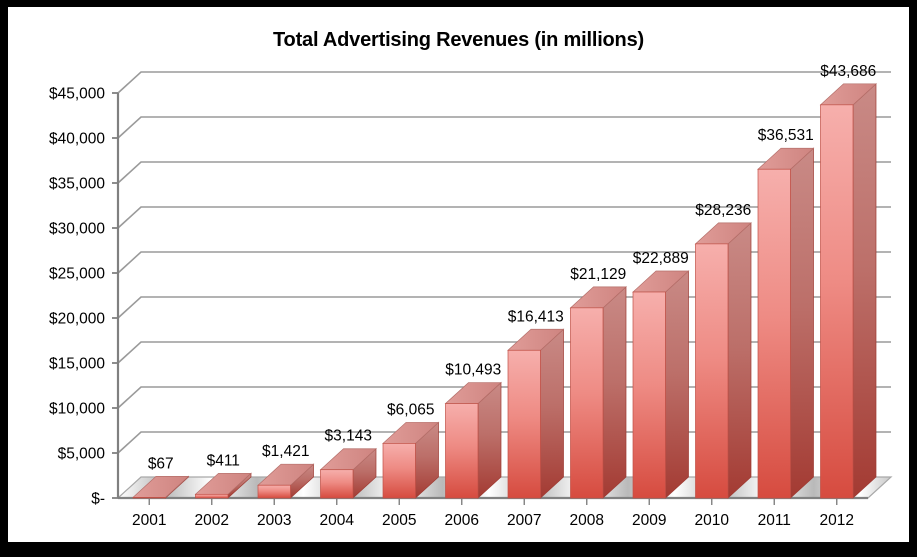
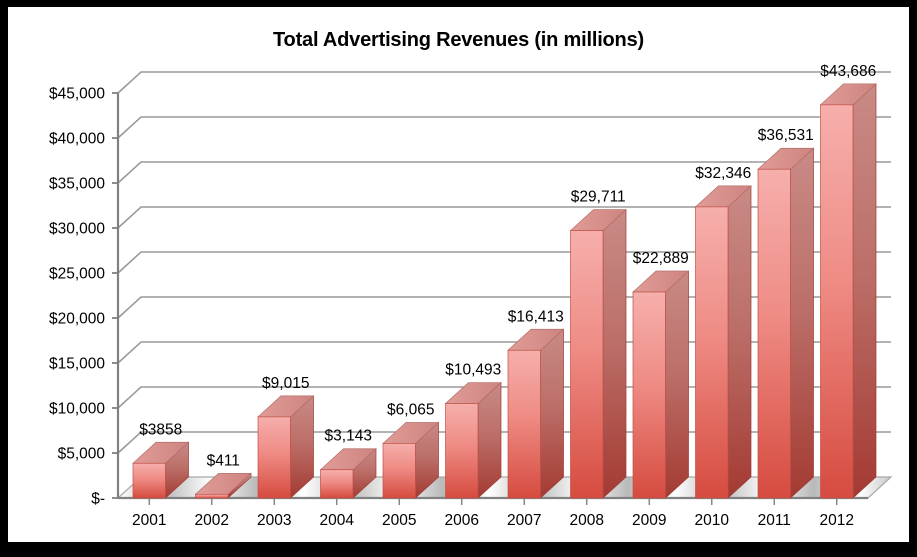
2001: $67 -> $3858
2003: $1,421 -> $9,015
2008: $21,129 -> $29,711
2010: $28,236 -> $32,346
